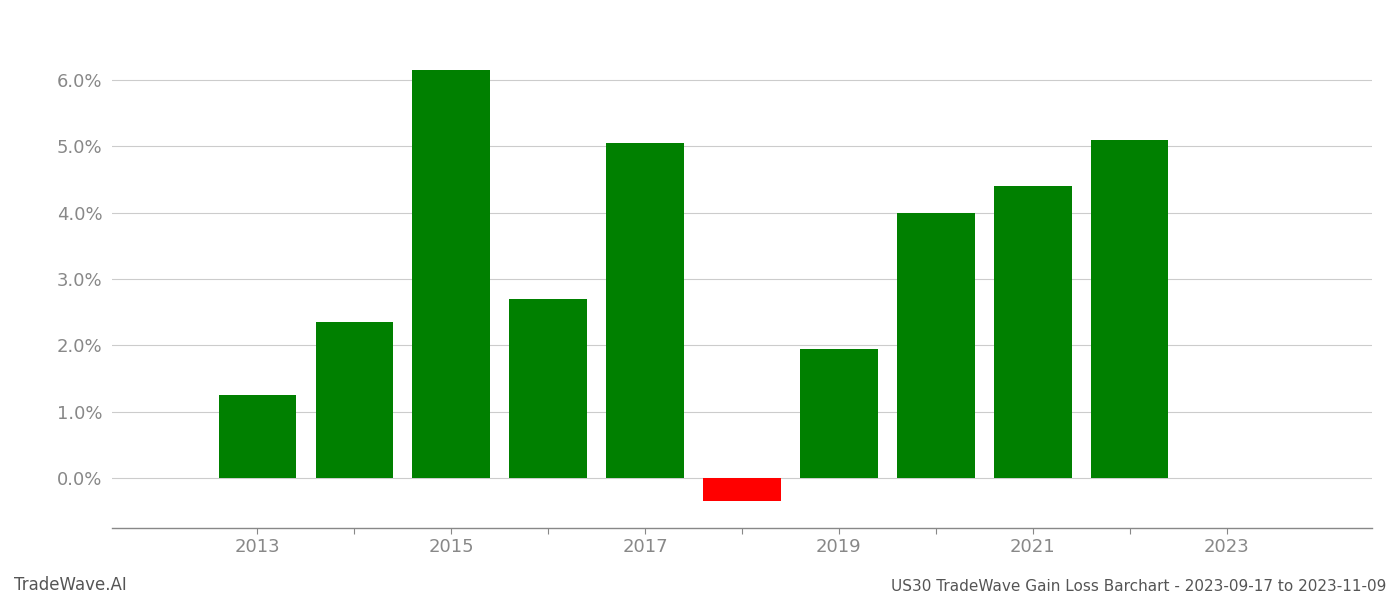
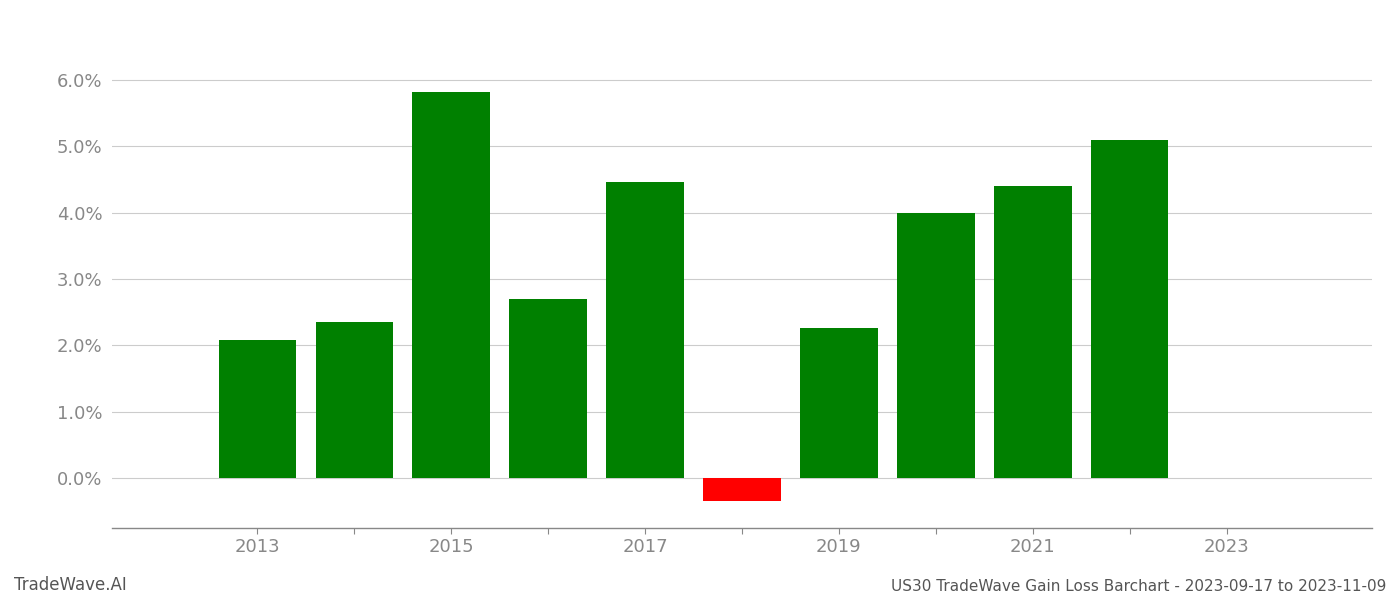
2013: 1.25% -> 2.08%
2015: 6.15% -> 5.82%
2017: 5.05% -> 4.46%
2019: 1.95% -> 2.26%
